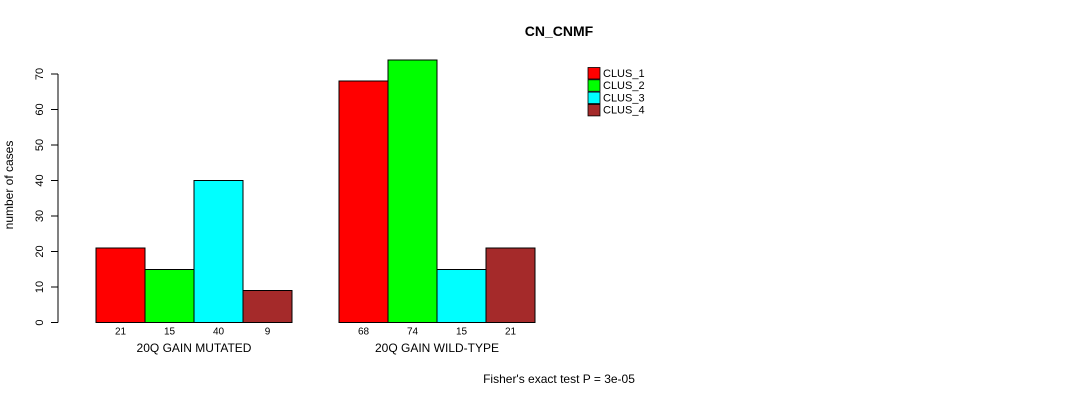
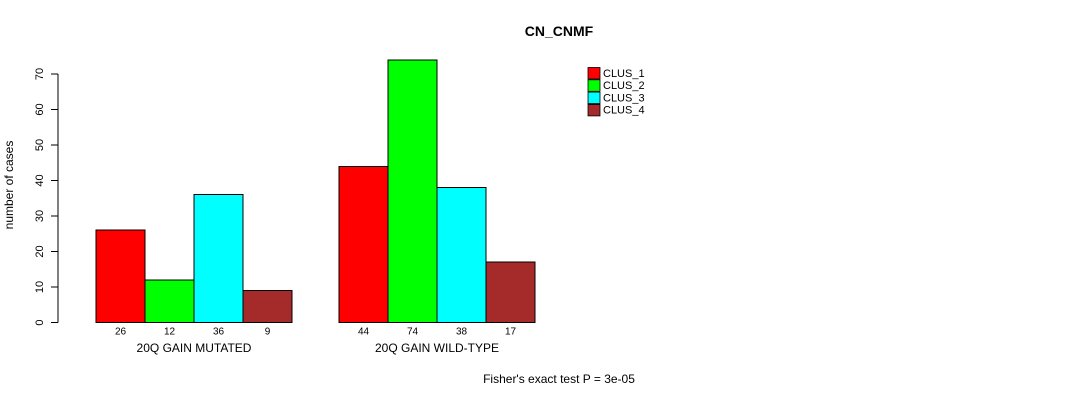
CLUS_1/20Q GAIN MUTATED: 21 -> 26
CLUS_2/20Q GAIN MUTATED: 15 -> 12
CLUS_3/20Q GAIN MUTATED: 40 -> 36
CLUS_1/20Q GAIN WILD-TYPE: 68 -> 44
CLUS_3/20Q GAIN WILD-TYPE: 15 -> 38
CLUS_4/20Q GAIN WILD-TYPE: 21 -> 17
